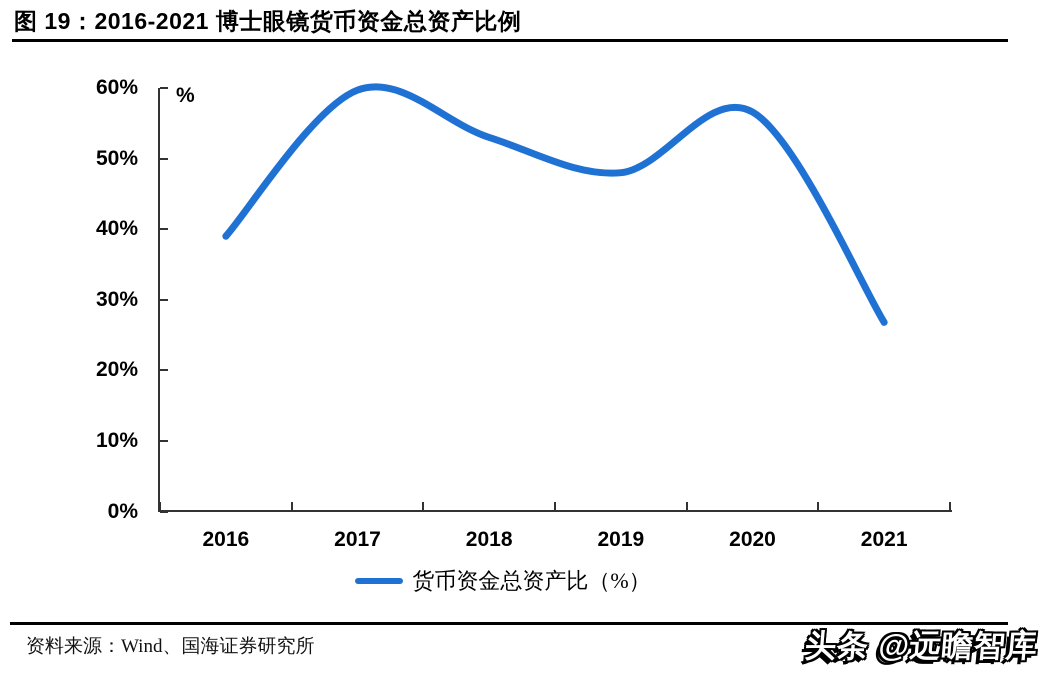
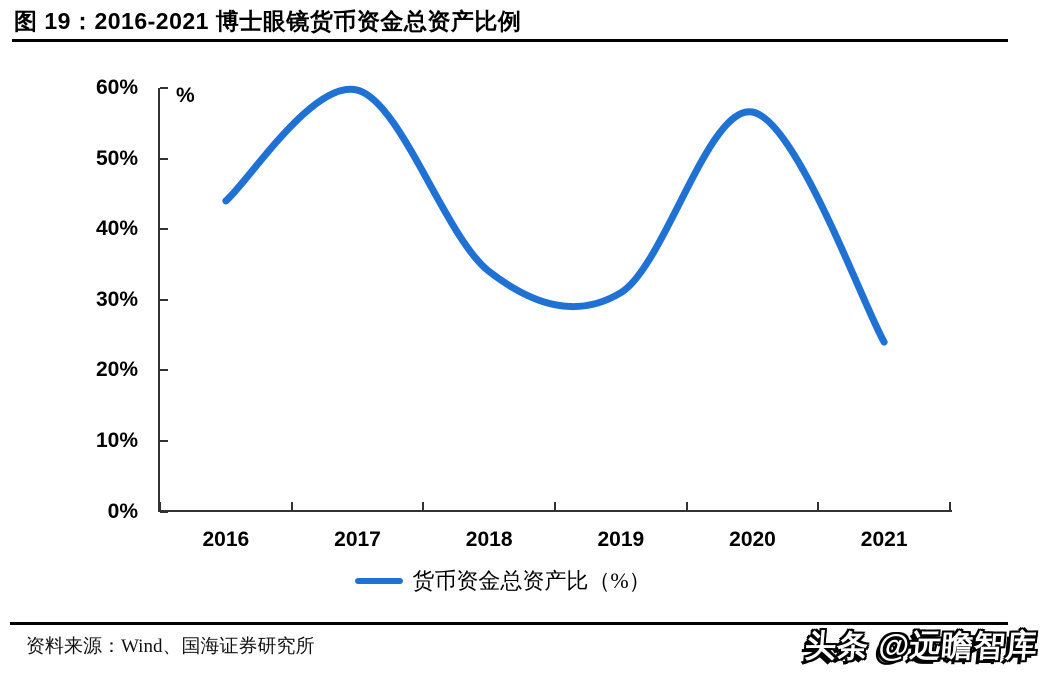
2016: 39% -> 44%
2018: 53% -> 34%
2019: 48% -> 31%
2021: 27% -> 24%
